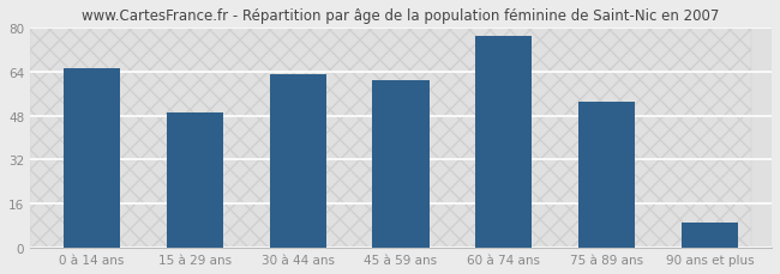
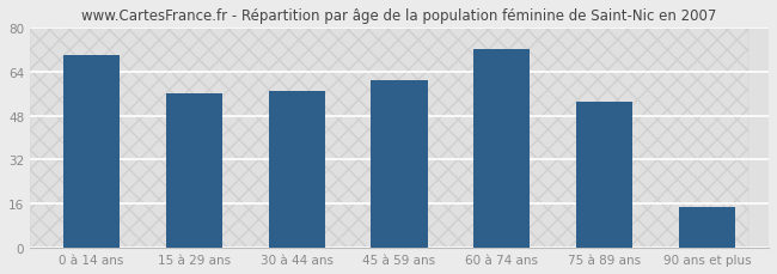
0 à 14 ans: 65 -> 70
15 à 29 ans: 49 -> 56
30 à 44 ans: 63 -> 57
60 à 74 ans: 77 -> 72
90 ans et plus: 9 -> 15
